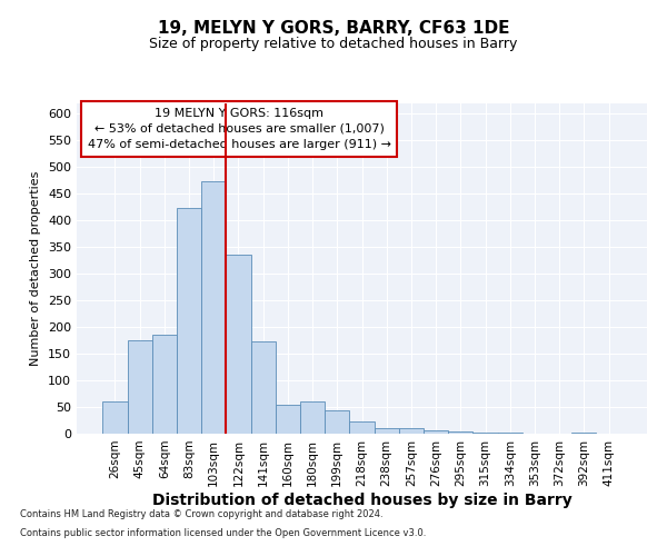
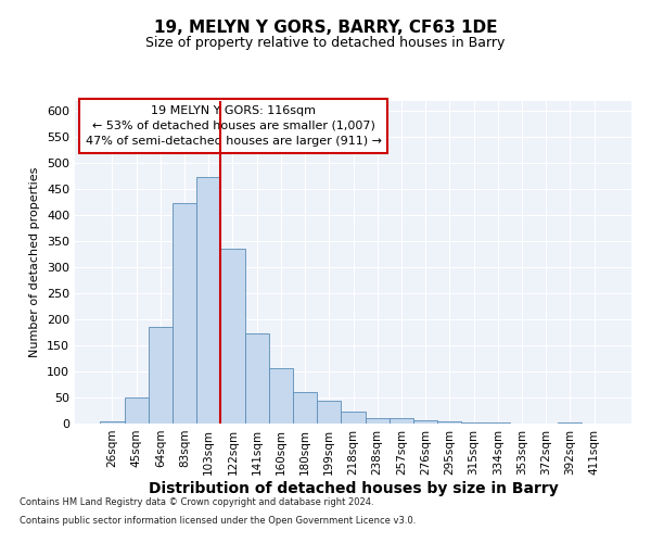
26sqm: 60 -> 4
45sqm: 175 -> 50
160sqm: 55 -> 107
